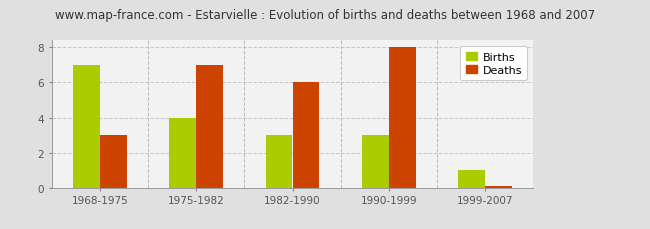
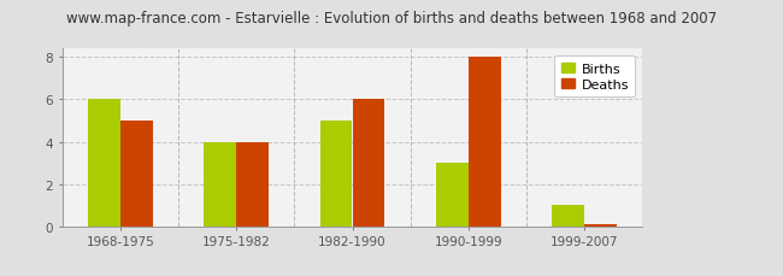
Births/1968-1975: 7 -> 6
Deaths/1968-1975: 3.0 -> 5.0
Deaths/1975-1982: 7.0 -> 4.0
Births/1982-1990: 3 -> 5
